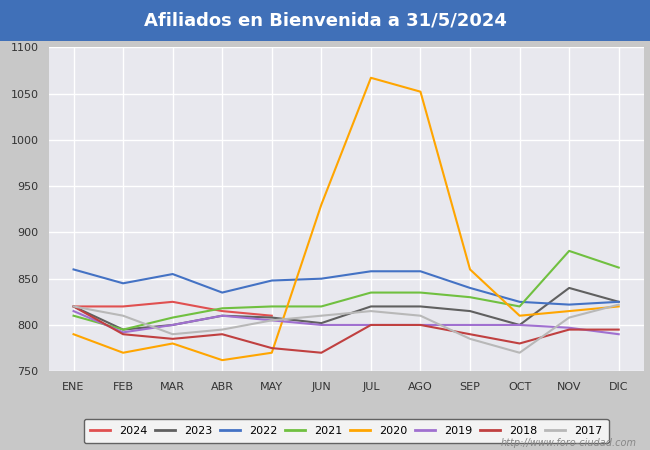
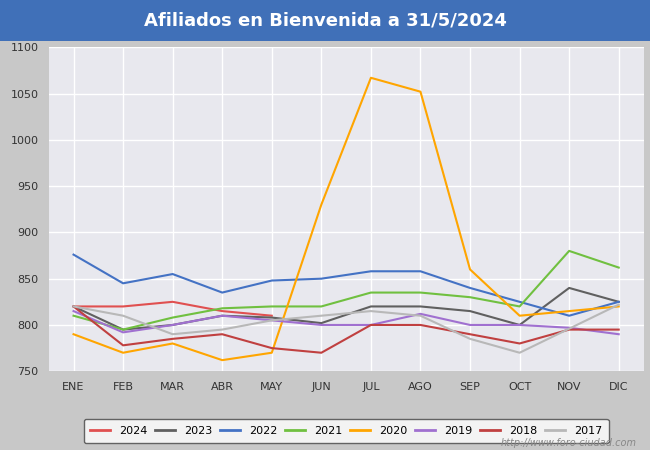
2022/ENE: 860 -> 876
2018/FEB: 790 -> 778
2019/AGO: 800 -> 812
2022/NOV: 822 -> 810
2017/NOV: 808 -> 796
